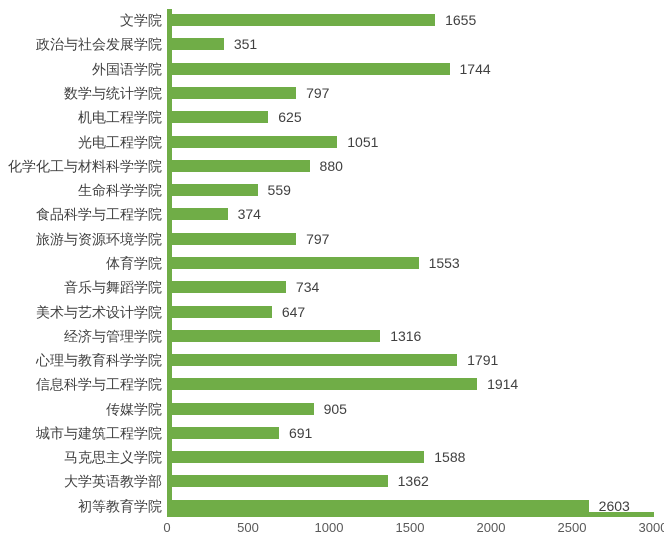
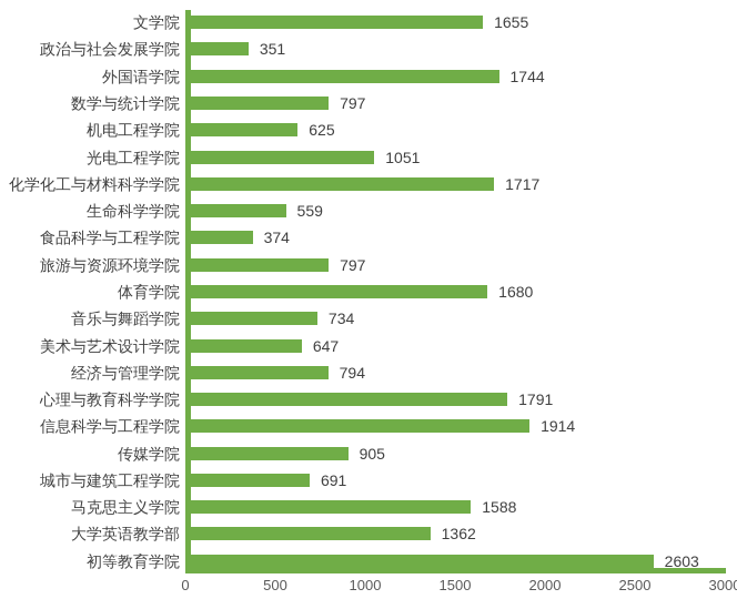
化学化工与材料科学学院: 880 -> 1717
体育学院: 1553 -> 1680
经济与管理学院: 1316 -> 794
